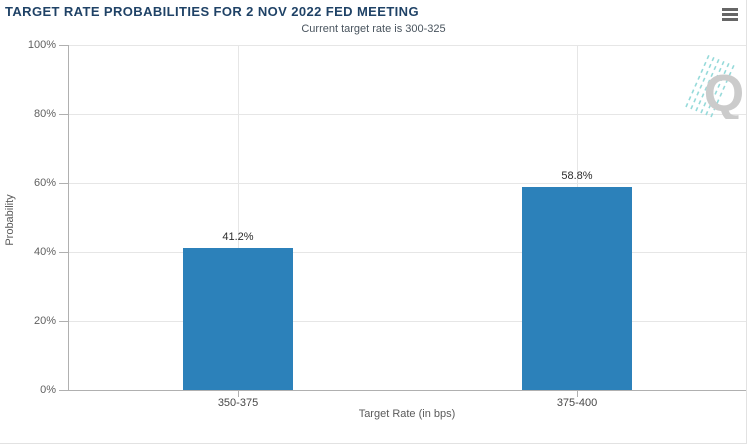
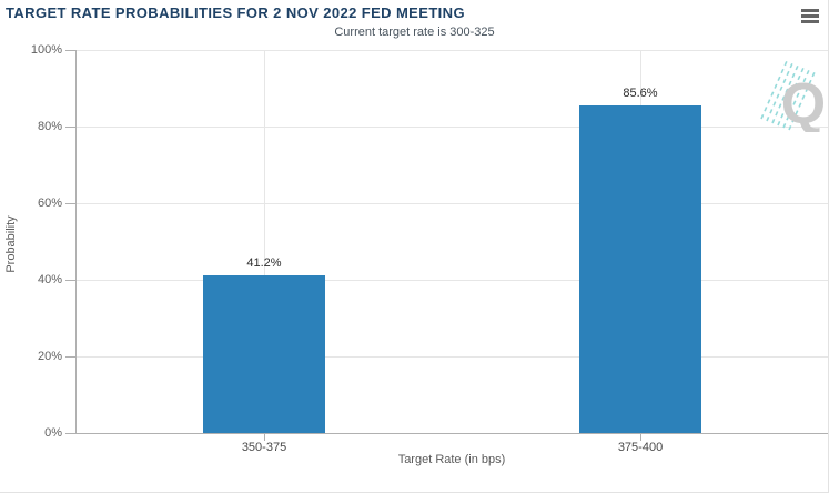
375-400: 58.8% -> 85.6%
